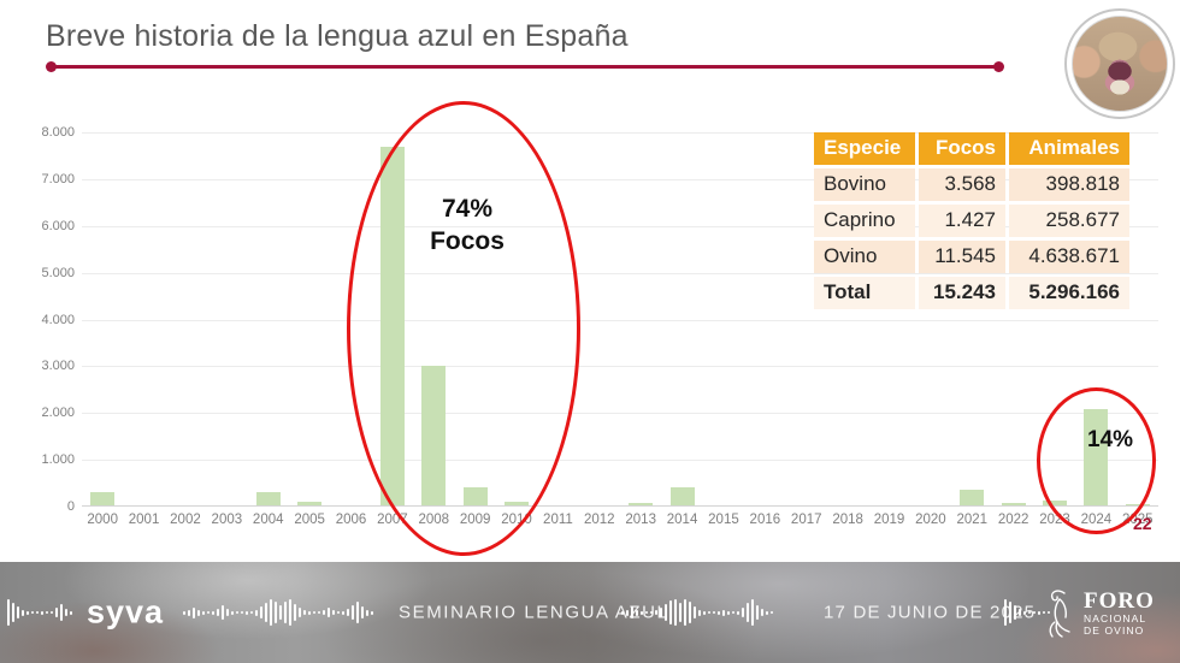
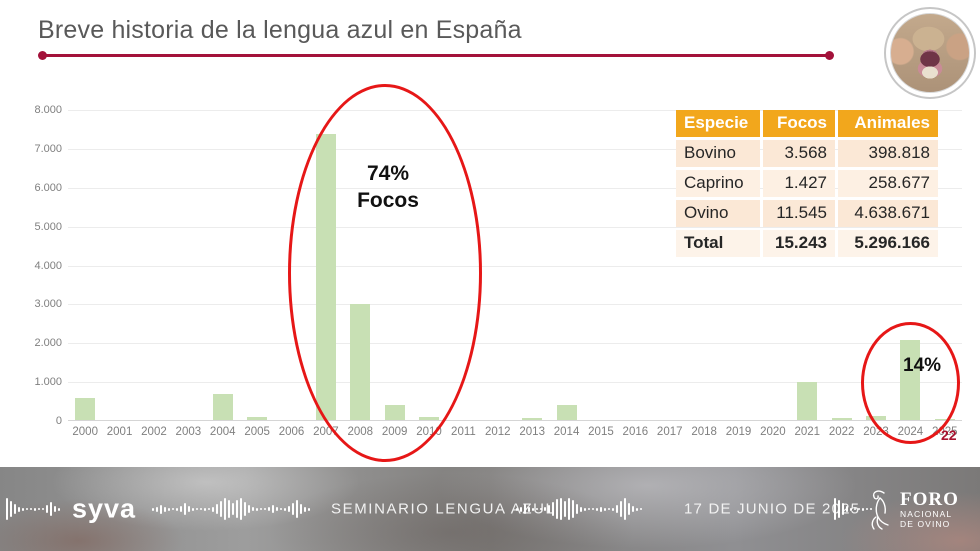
2000: 300 -> 600
2004: 300 -> 700
2007: 7700 -> 7400
2021: 400 -> 1000
